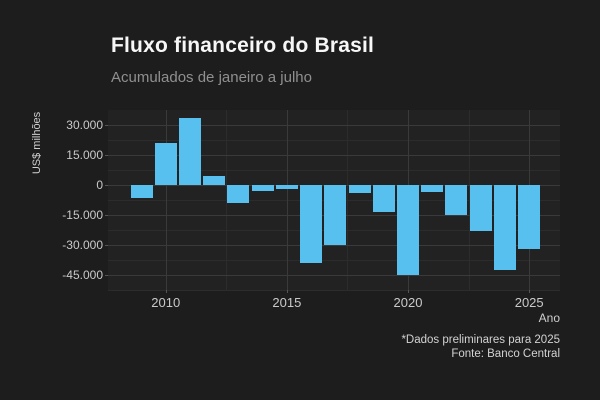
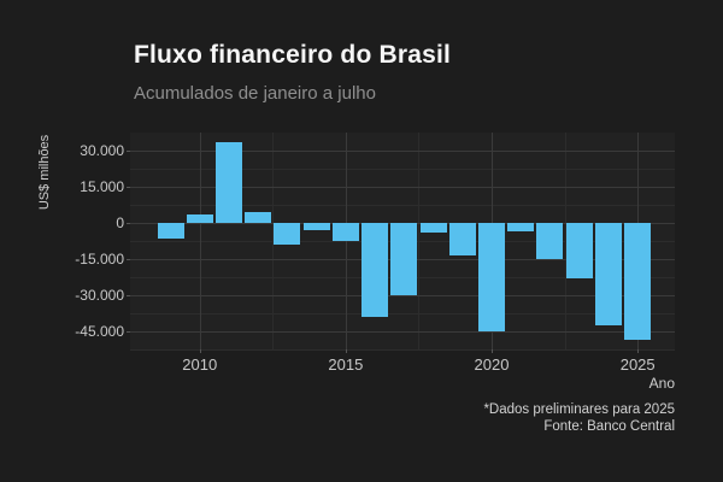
2010: 21000 -> 4000
2015: -2000 -> -8000
2025: -32000 -> -49000
